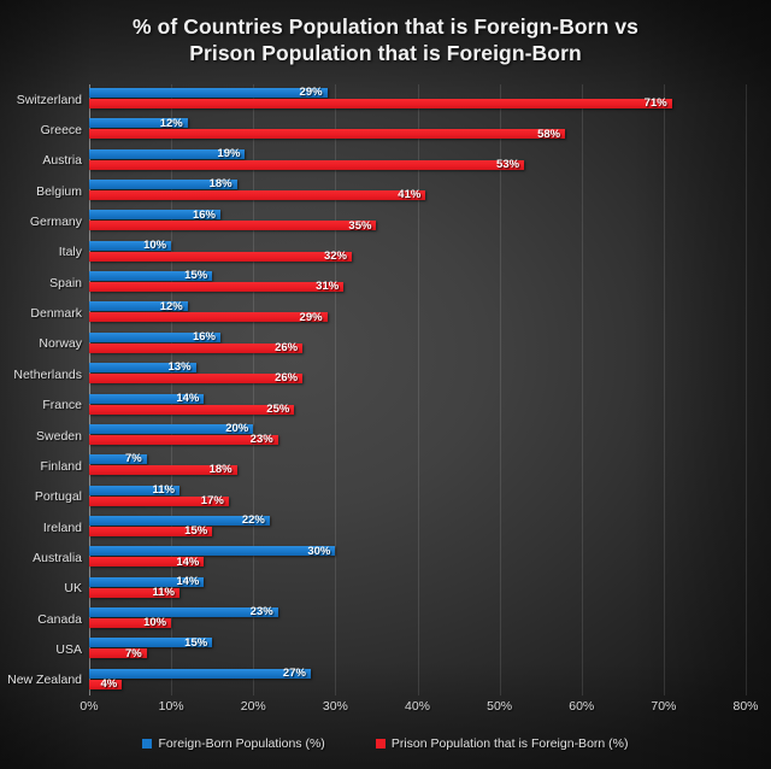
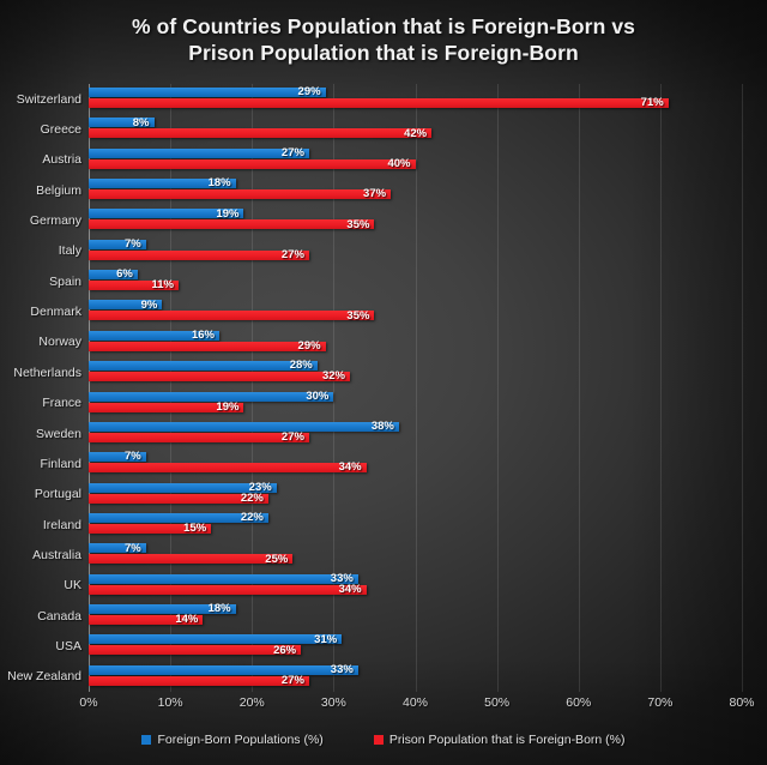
Foreign-Born Populations (%)/Greece: 12% -> 8%
Prison Population that is Foreign-Born (%)/Greece: 58% -> 42%
Foreign-Born Populations (%)/Austria: 19% -> 27%
Prison Population that is Foreign-Born (%)/Austria: 53% -> 40%
Prison Population that is Foreign-Born (%)/Belgium: 41% -> 37%
Foreign-Born Populations (%)/Germany: 16% -> 19%
Foreign-Born Populations (%)/Italy: 10% -> 7%
Prison Population that is Foreign-Born (%)/Italy: 32% -> 27%
Foreign-Born Populations (%)/Spain: 15% -> 6%
Prison Population that is Foreign-Born (%)/Spain: 31% -> 11%
Foreign-Born Populations (%)/Denmark: 12% -> 9%
Prison Population that is Foreign-Born (%)/Denmark: 29% -> 35%
Prison Population that is Foreign-Born (%)/Norway: 26% -> 29%
Foreign-Born Populations (%)/Netherlands: 13% -> 28%
Prison Population that is Foreign-Born (%)/Netherlands: 26% -> 32%
Foreign-Born Populations (%)/France: 14% -> 30%
Prison Population that is Foreign-Born (%)/France: 25% -> 19%
Foreign-Born Populations (%)/Sweden: 20% -> 38%
Prison Population that is Foreign-Born (%)/Sweden: 23% -> 27%
Prison Population that is Foreign-Born (%)/Finland: 18% -> 34%
Foreign-Born Populations (%)/Portugal: 11% -> 23%
Prison Population that is Foreign-Born (%)/Portugal: 17% -> 22%
Foreign-Born Populations (%)/Australia: 30% -> 7%
Prison Population that is Foreign-Born (%)/Australia: 14% -> 25%
Foreign-Born Populations (%)/UK: 14% -> 33%
Prison Population that is Foreign-Born (%)/UK: 11% -> 34%
Foreign-Born Populations (%)/Canada: 23% -> 18%
Prison Population that is Foreign-Born (%)/Canada: 10% -> 14%
Foreign-Born Populations (%)/USA: 15% -> 31%
Prison Population that is Foreign-Born (%)/USA: 7% -> 26%
Foreign-Born Populations (%)/New Zealand: 27% -> 33%
Prison Population that is Foreign-Born (%)/New Zealand: 4% -> 27%
